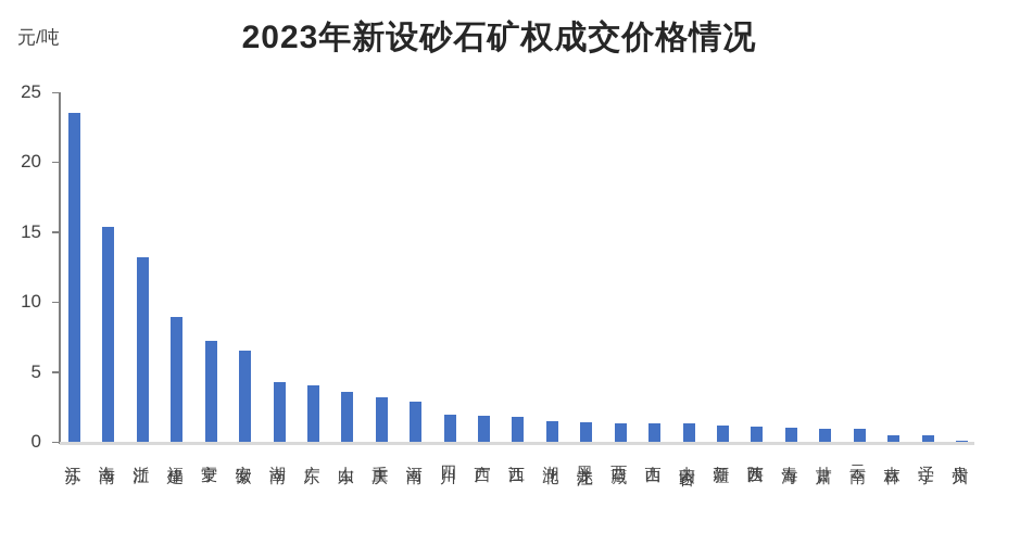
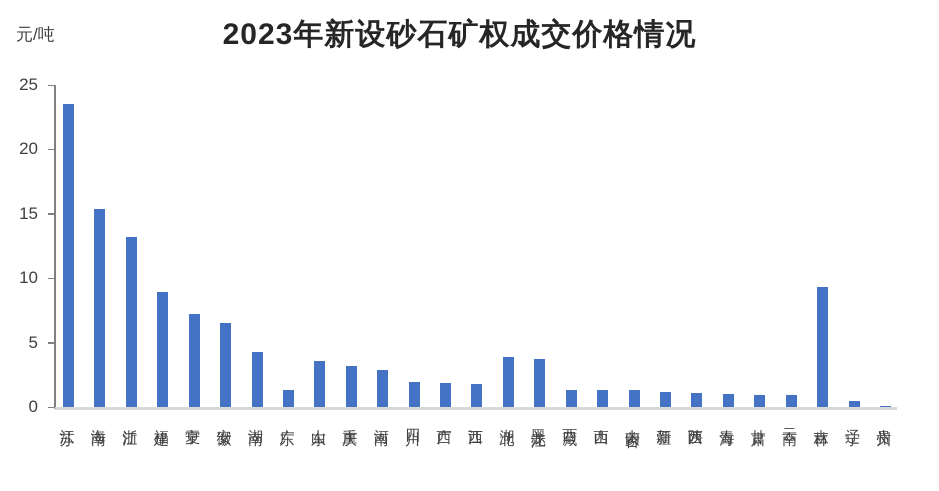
广东: 4.0 -> 1.3
湖北: 1.5 -> 3.9
黑龙江: 1.4 -> 3.7
吉林: 0.5 -> 9.3
